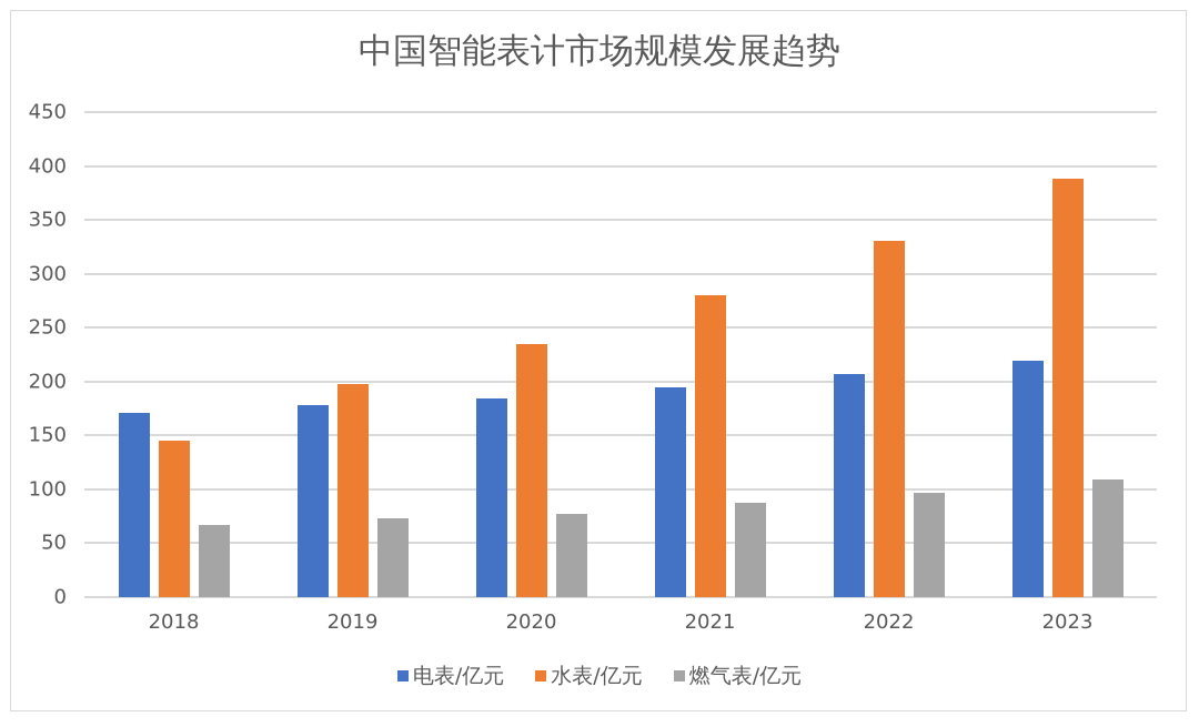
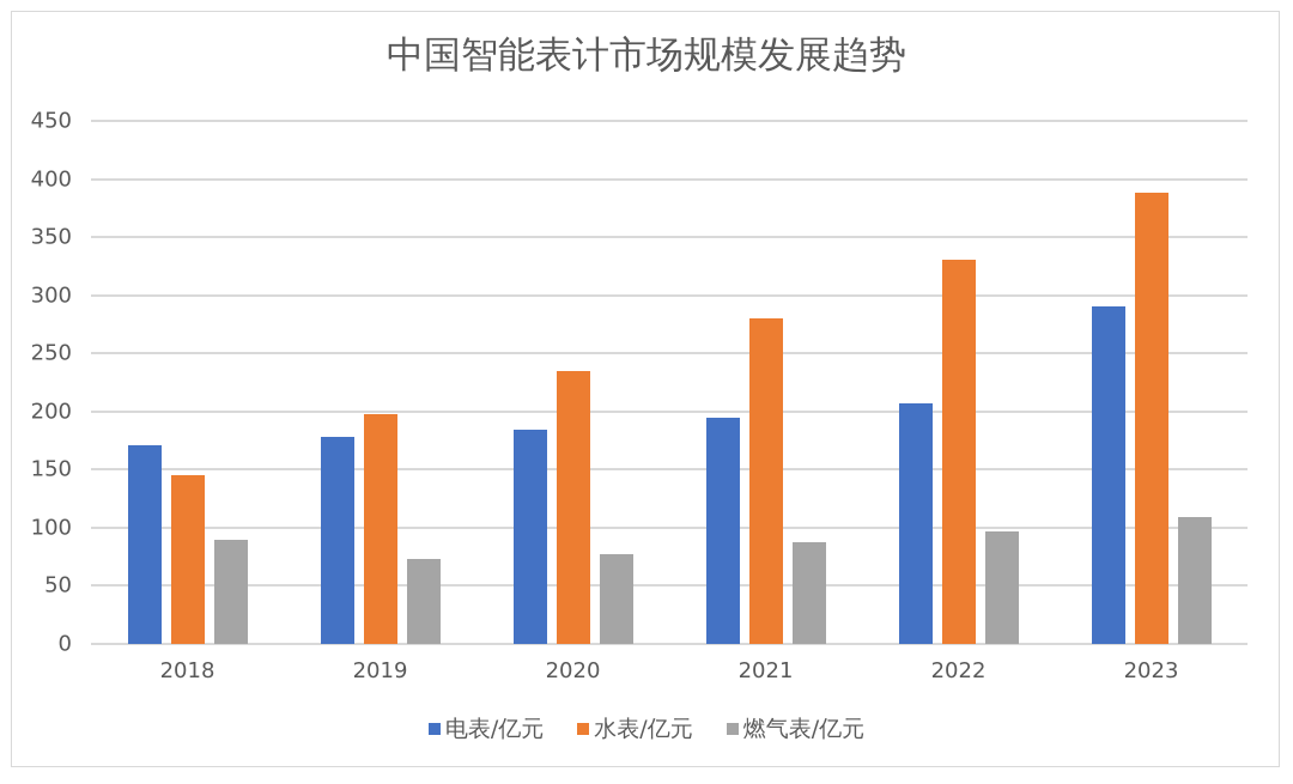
燃气表/亿元/2018: 70 -> 90
电表/亿元/2023: 220 -> 290
